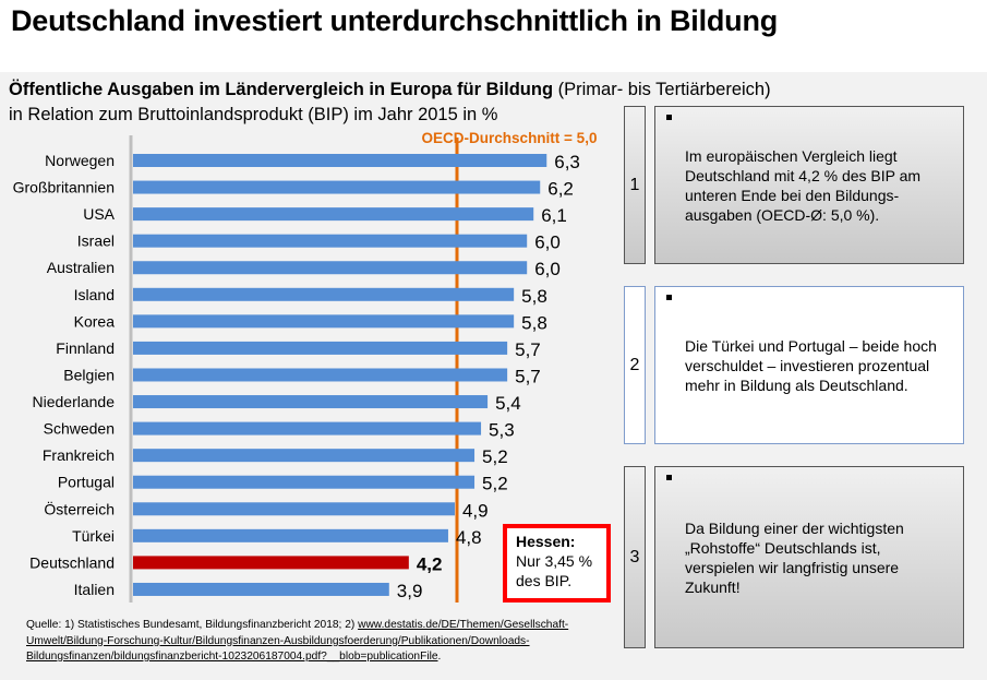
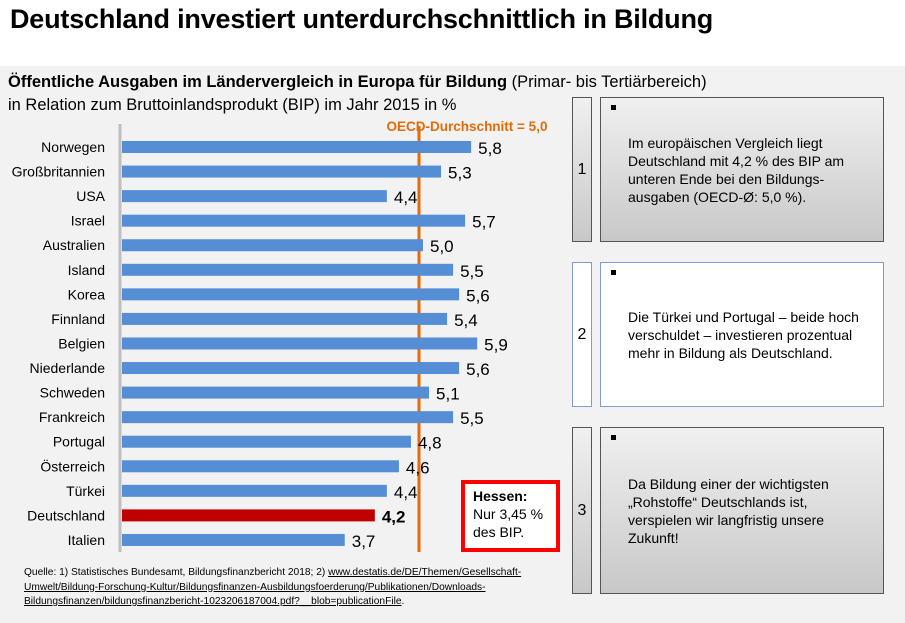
Norwegen: 6,3 -> 5,8
Großbritannien: 6,2 -> 5,3
USA: 6,1 -> 4,4
Israel: 6,0 -> 5,7
Australien: 6,0 -> 5,0
Island: 5,8 -> 5,5
Korea: 5,8 -> 5,6
Finnland: 5,7 -> 5,4
Belgien: 5,7 -> 5,9
Niederlande: 5,4 -> 5,6
Schweden: 5,3 -> 5,1
Frankreich: 5,2 -> 5,5
Portugal: 5,2 -> 4,8
Österreich: 4,9 -> 4,6
Türkei: 4,8 -> 4,4
Italien: 3,9 -> 3,7
